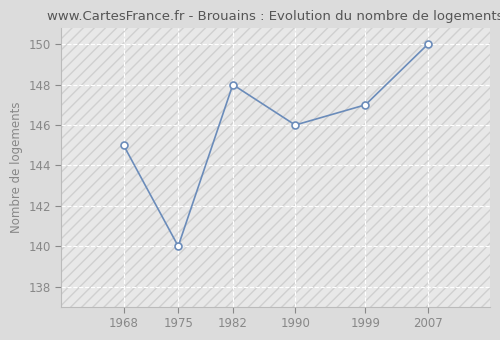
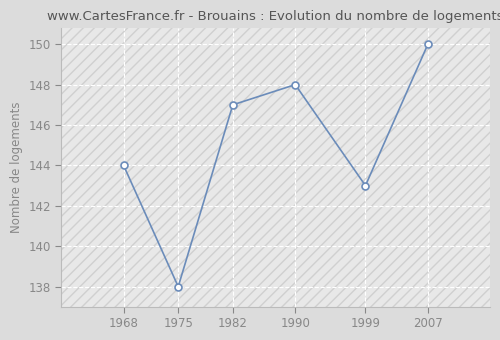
1968: 145 -> 144
1975: 140 -> 138
1982: 148 -> 147
1990: 146 -> 148
1999: 147 -> 143
